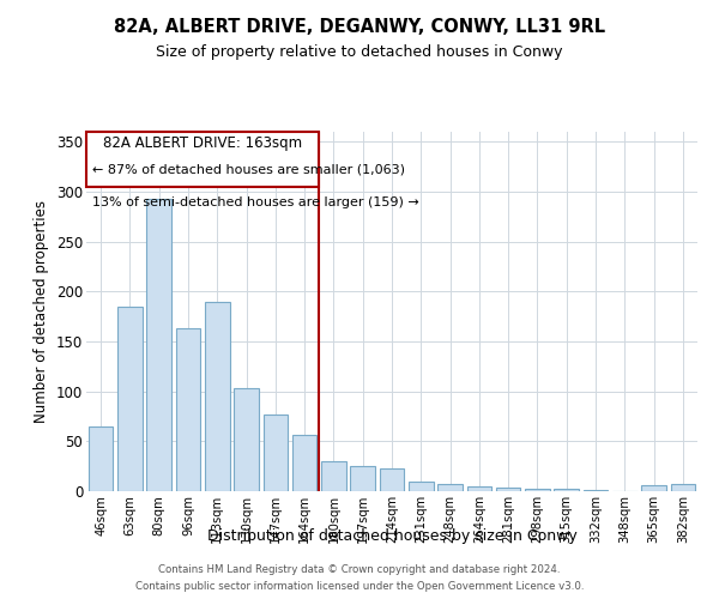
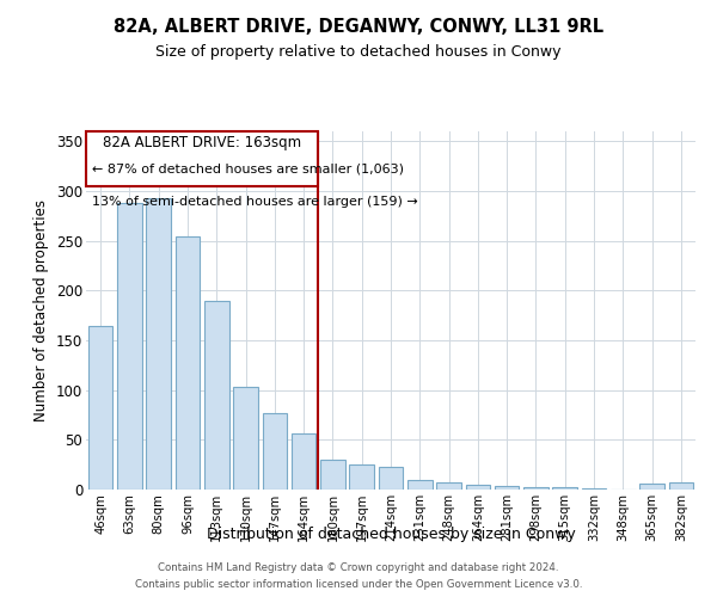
46sqm: 65 -> 164
63sqm: 185 -> 288
96sqm: 163 -> 254
